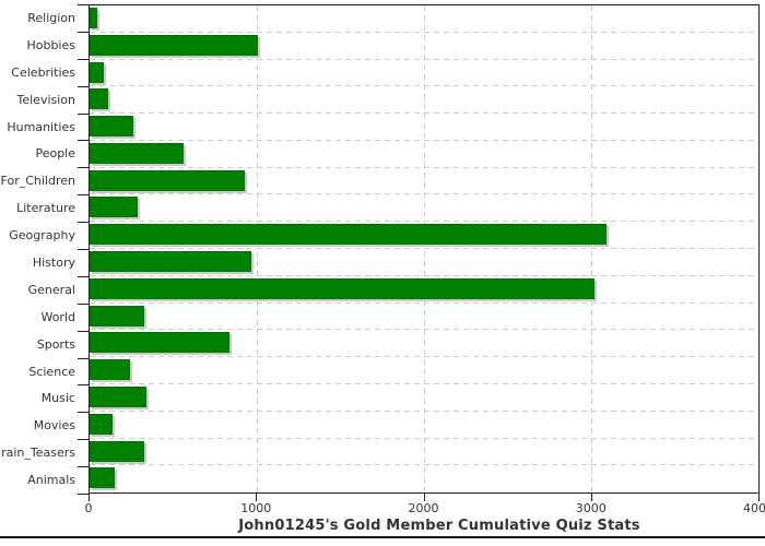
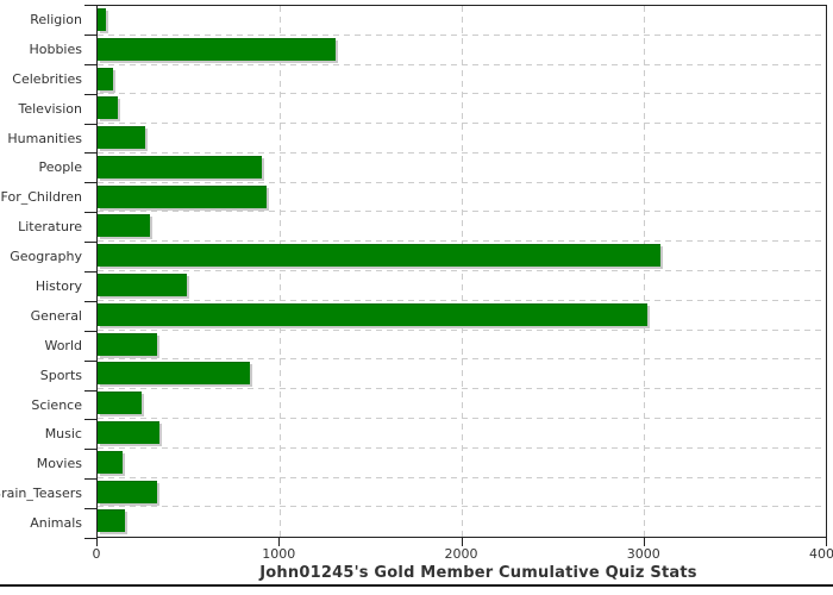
Hobbies: 1000 -> 1310
People: 560 -> 900
History: 970 -> 490
